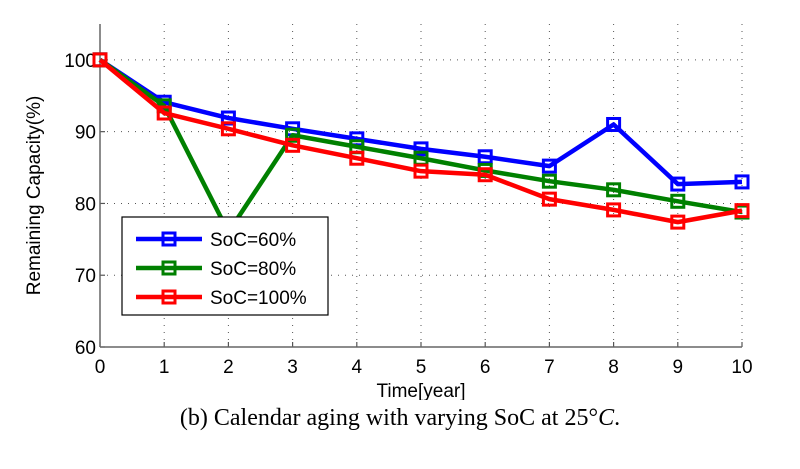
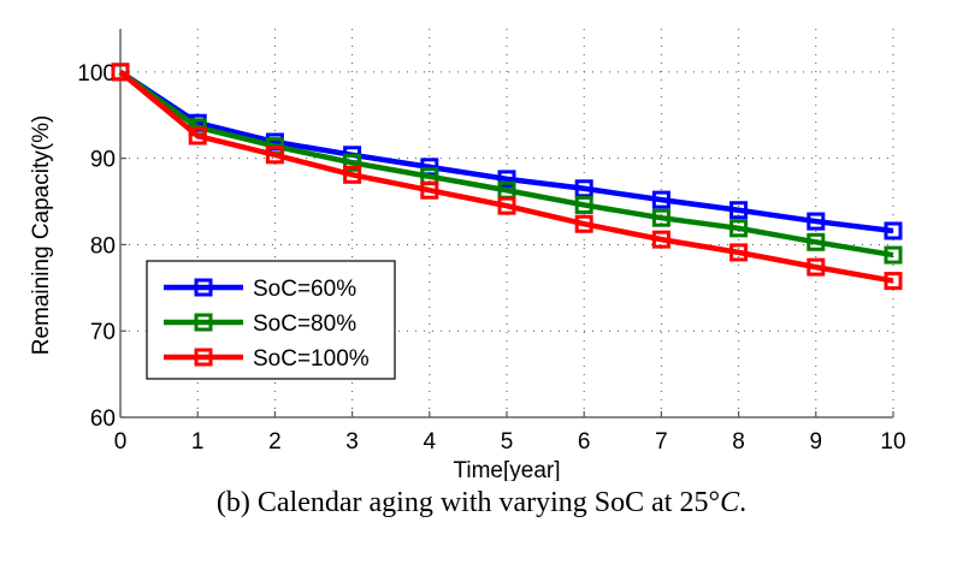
SoC=80%/2: 76 -> 91
SoC=100%/6: 84 -> 82
SoC=60%/8: 91 -> 84
SoC=60%/10: 83 -> 82
SoC=100%/10: 79 -> 76
